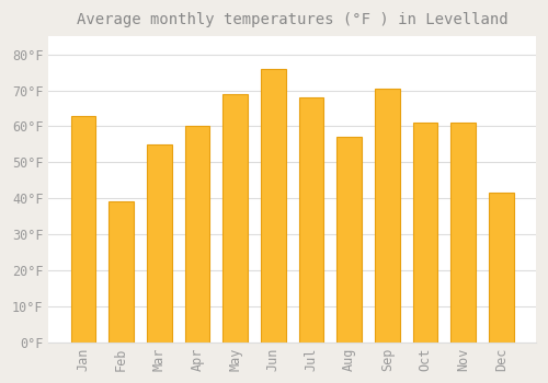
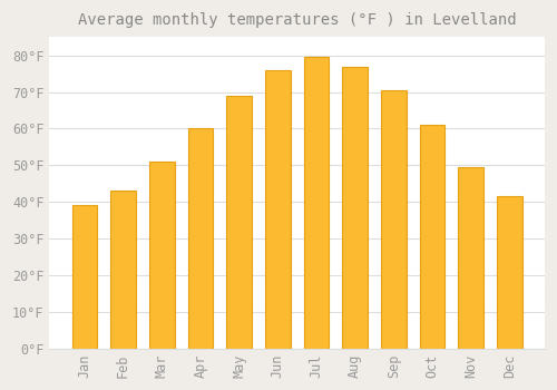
Jan: 63.0°F -> 39.0°F
Feb: 39.0°F -> 43.0°F
Mar: 55.0°F -> 51.0°F
Jul: 68.0°F -> 79.5°F
Aug: 57.0°F -> 77.0°F
Nov: 61.0°F -> 49.5°F
